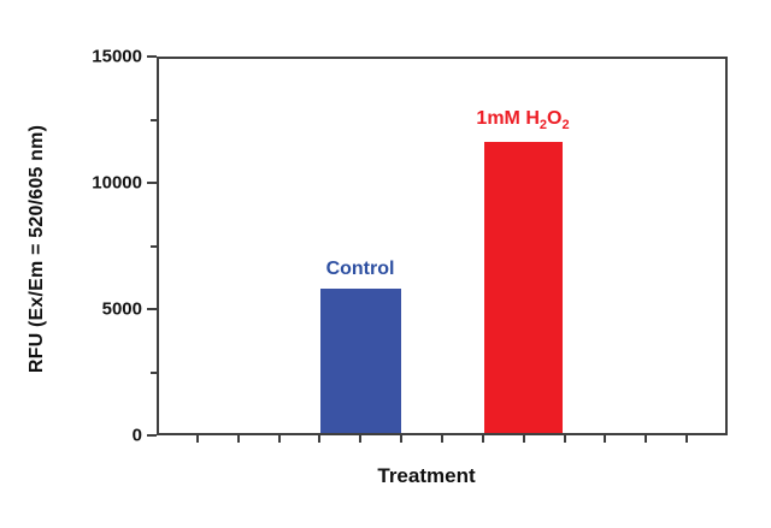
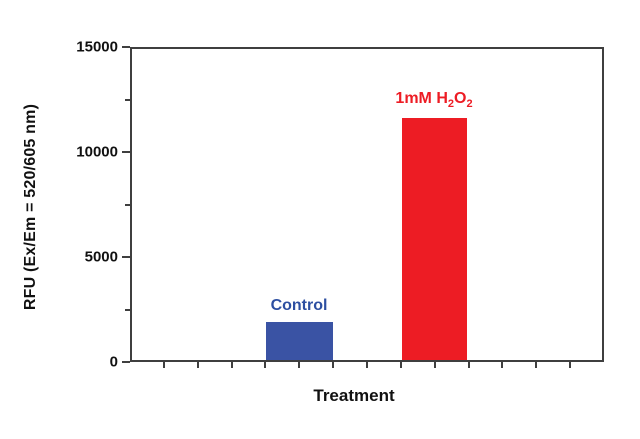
Control: 5700 -> 1800
